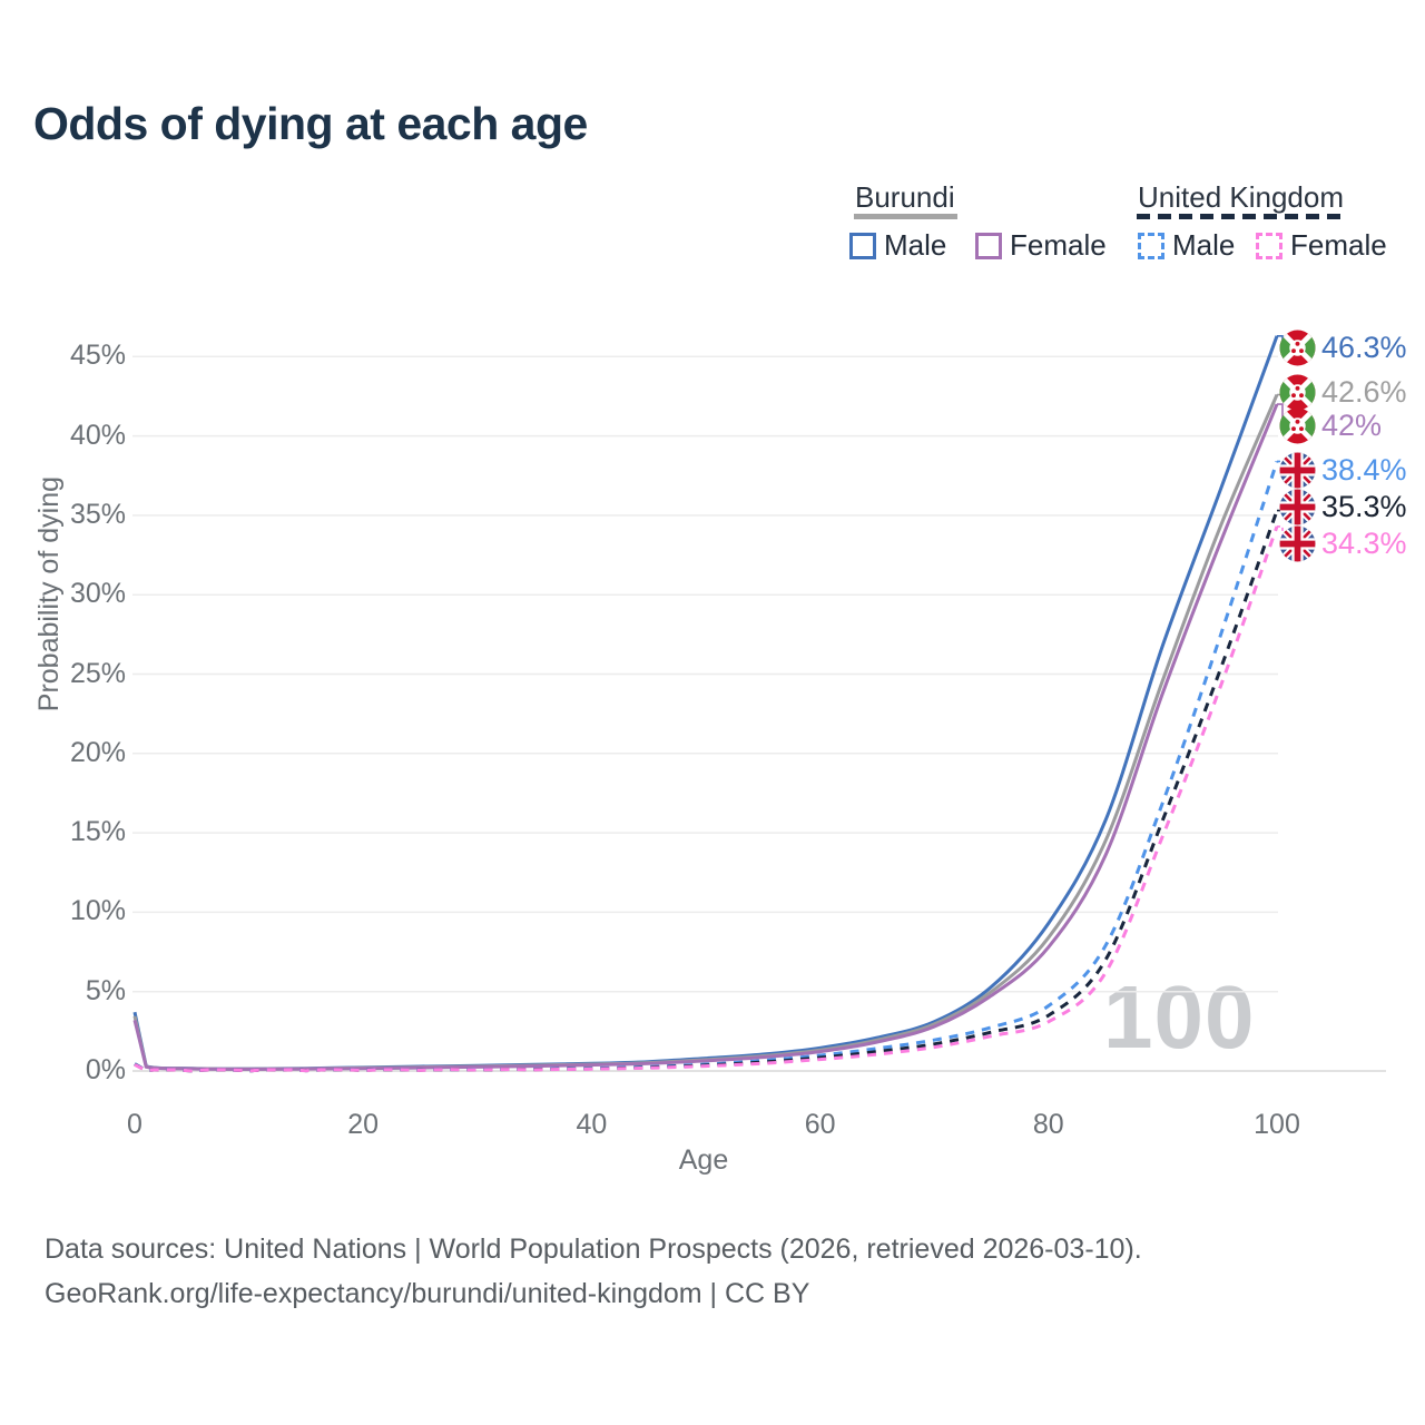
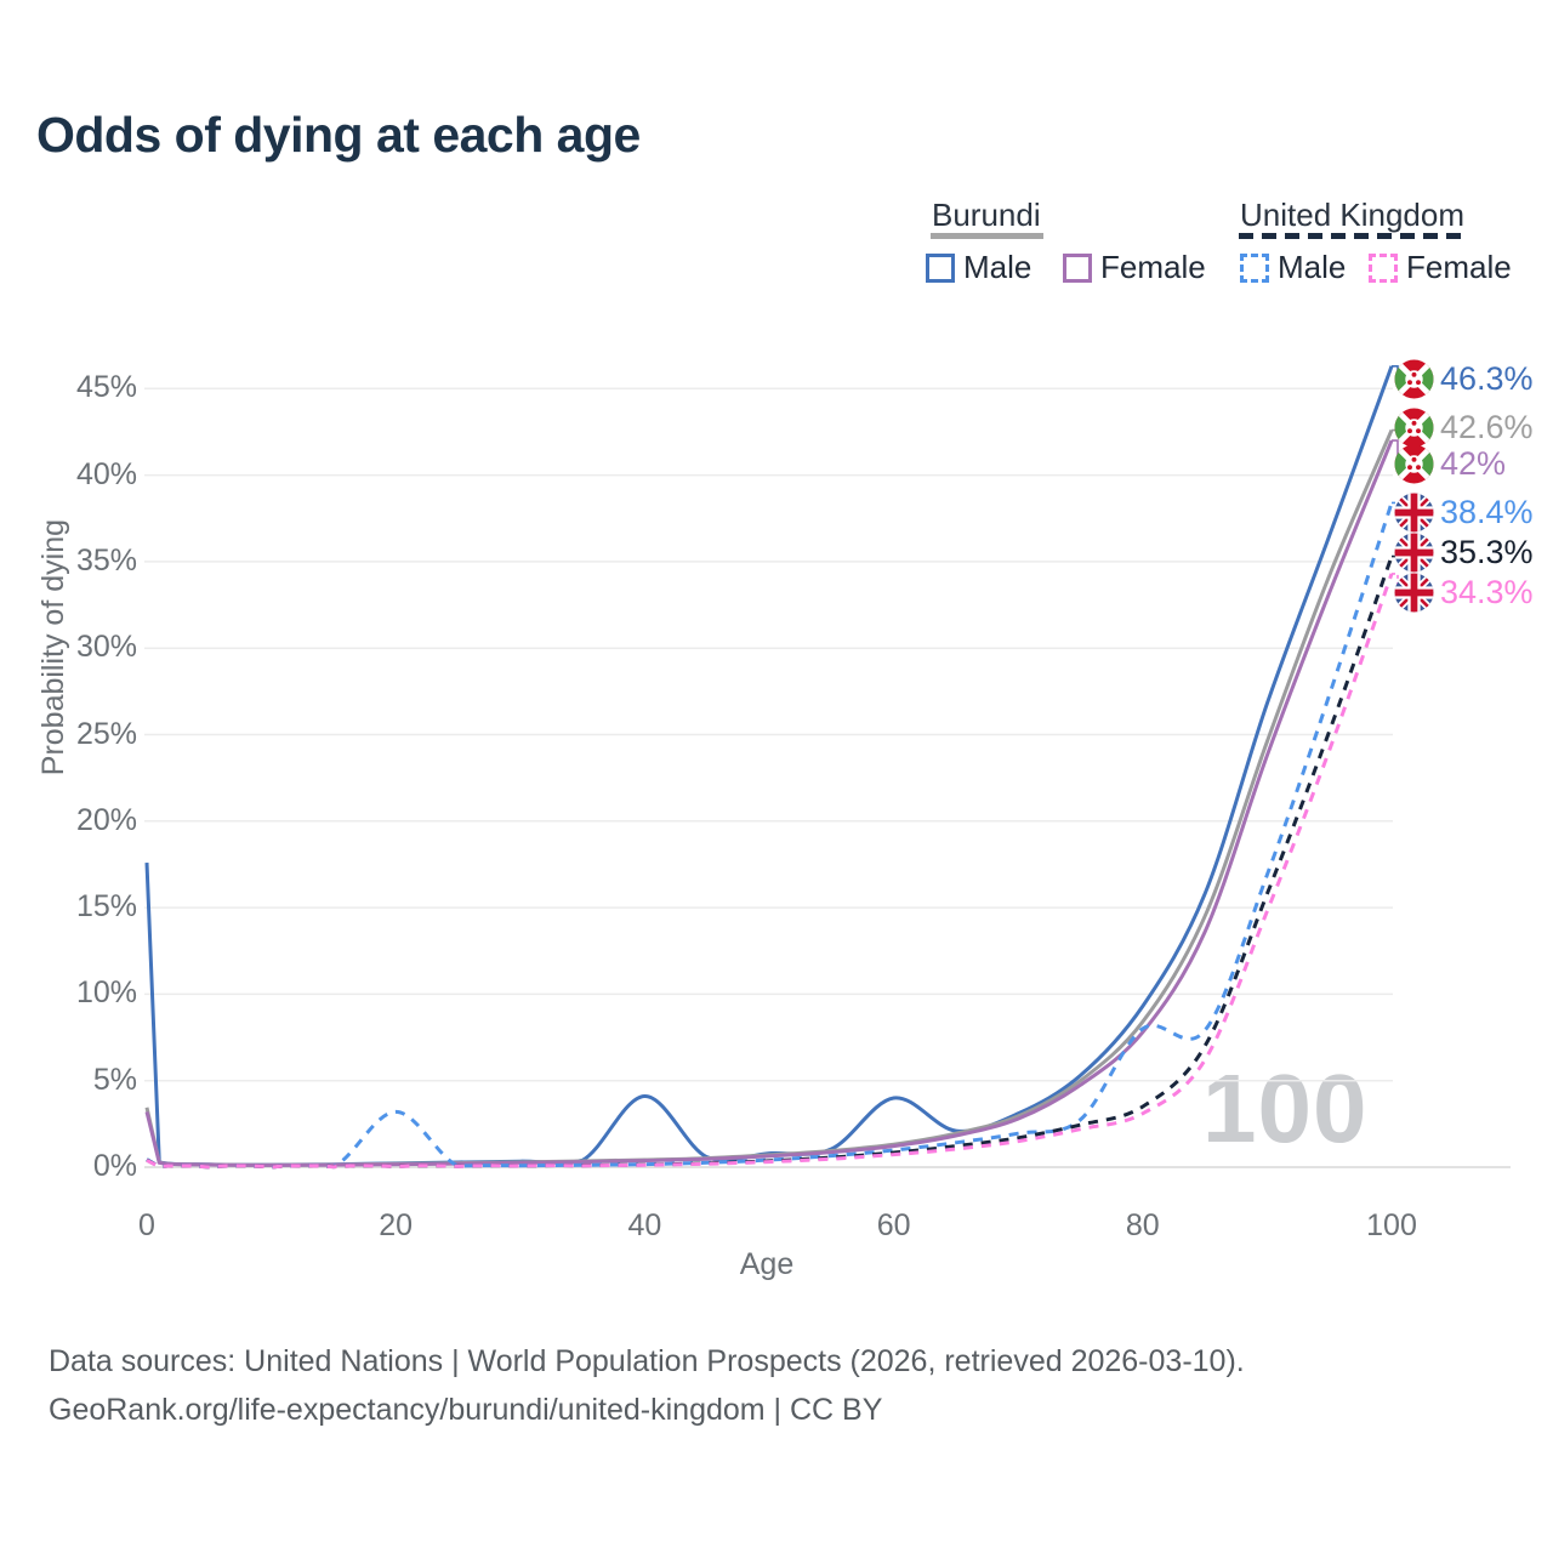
Burundi Male/0: 3.7% -> 17.6%
United Kingdom Male/20: 0.1% -> 3.2%
Burundi Male/40: 0.5% -> 4.1%
Burundi Male/60: 1.4% -> 4.0%
United Kingdom Male/80: 4.1% -> 8.0%
